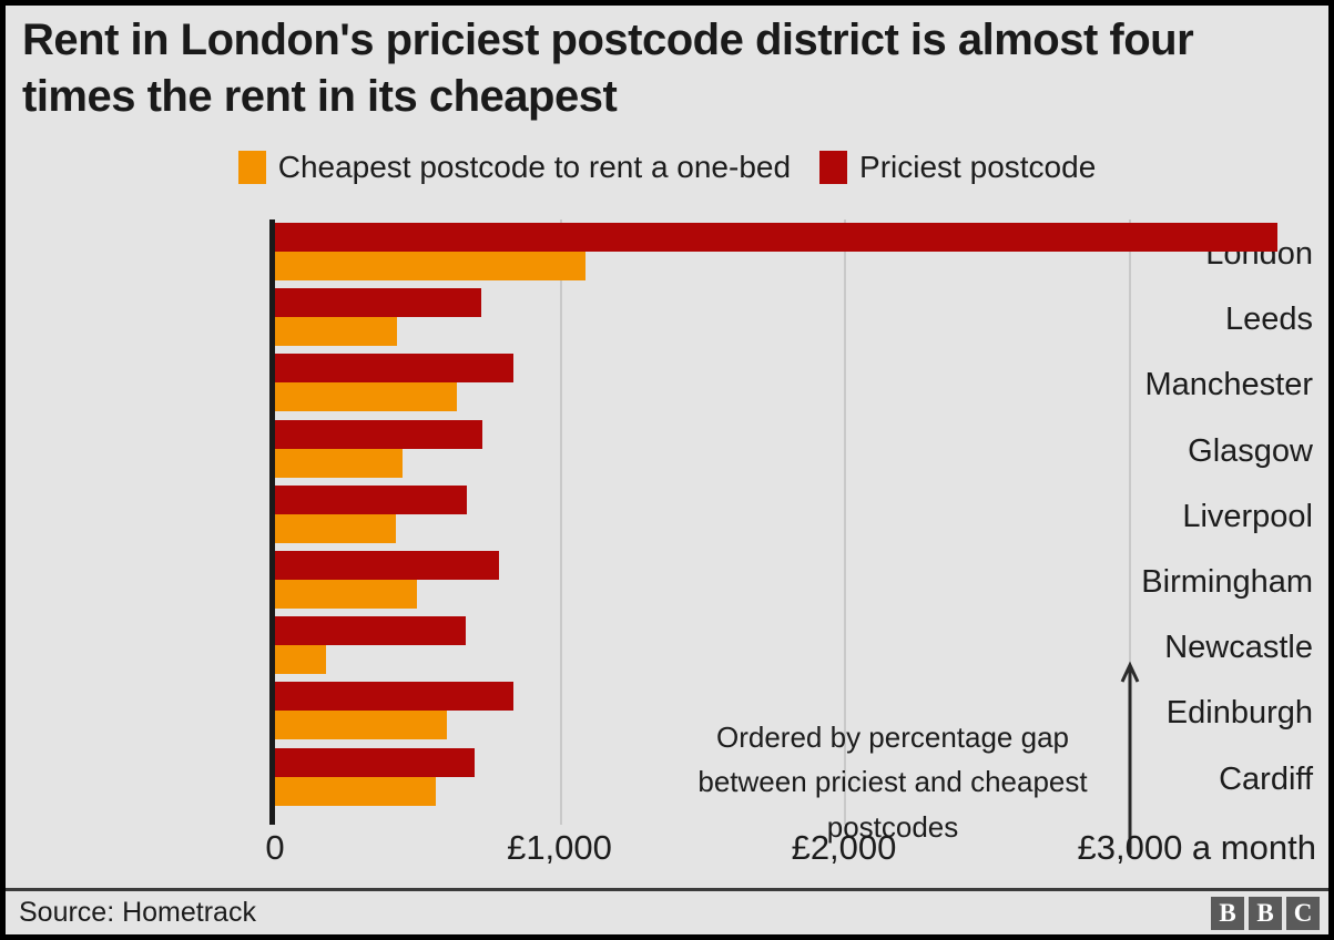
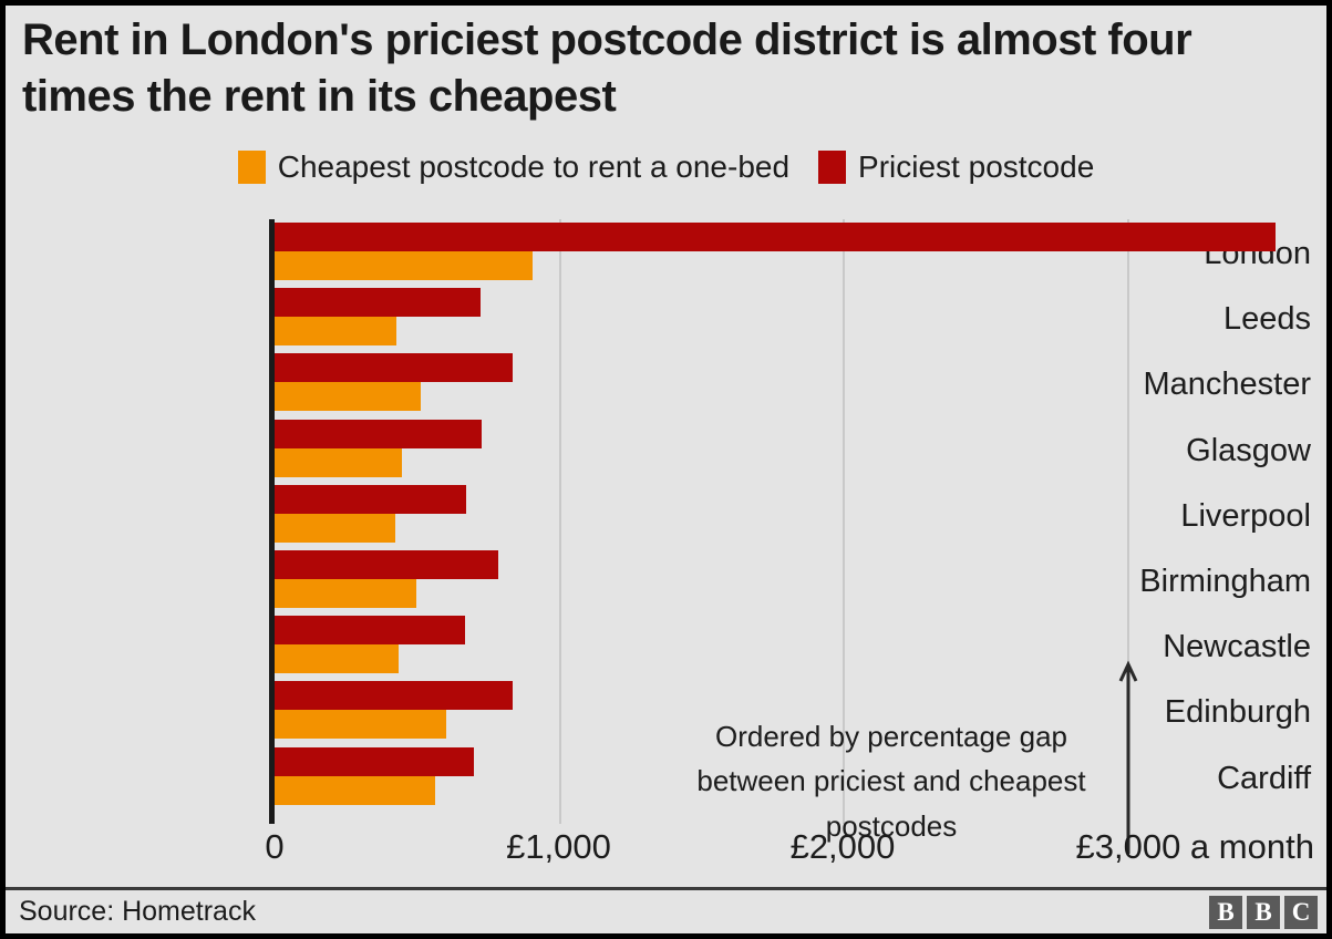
Cheapest postcode to rent a one-bed/London: £1090 -> £910
Cheapest postcode to rent a one-bed/Manchester: £640 -> £520
Cheapest postcode to rent a one-bed/Newcastle: £180 -> £440
